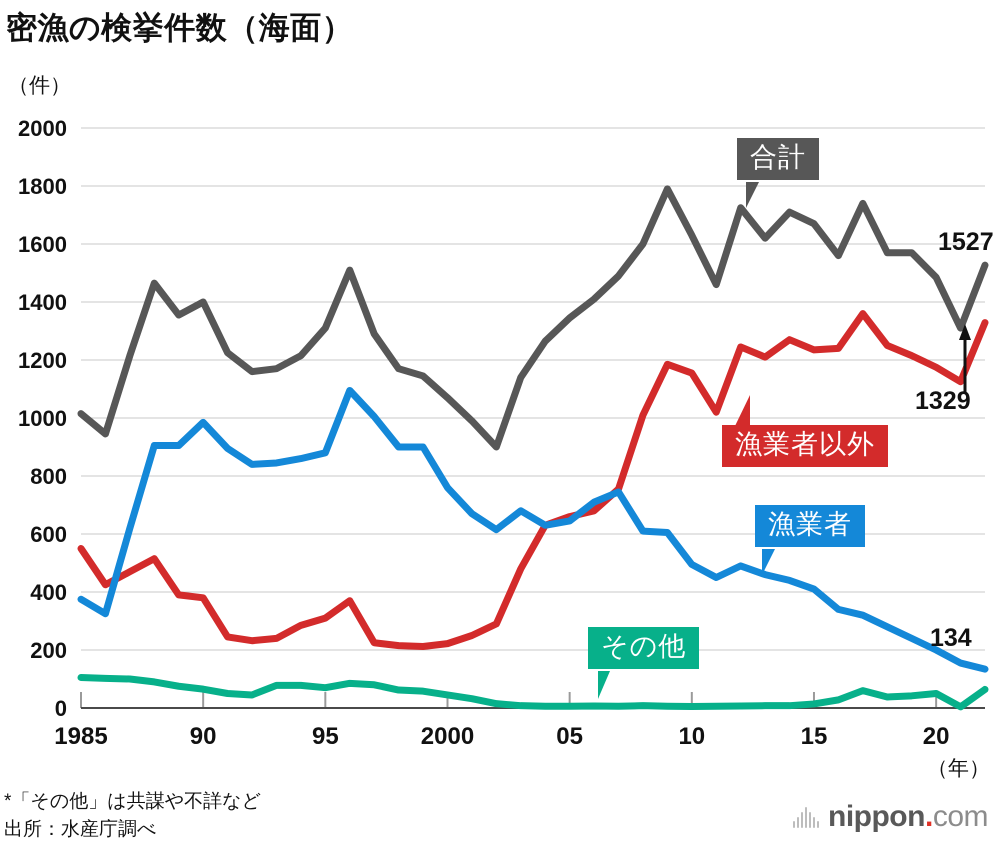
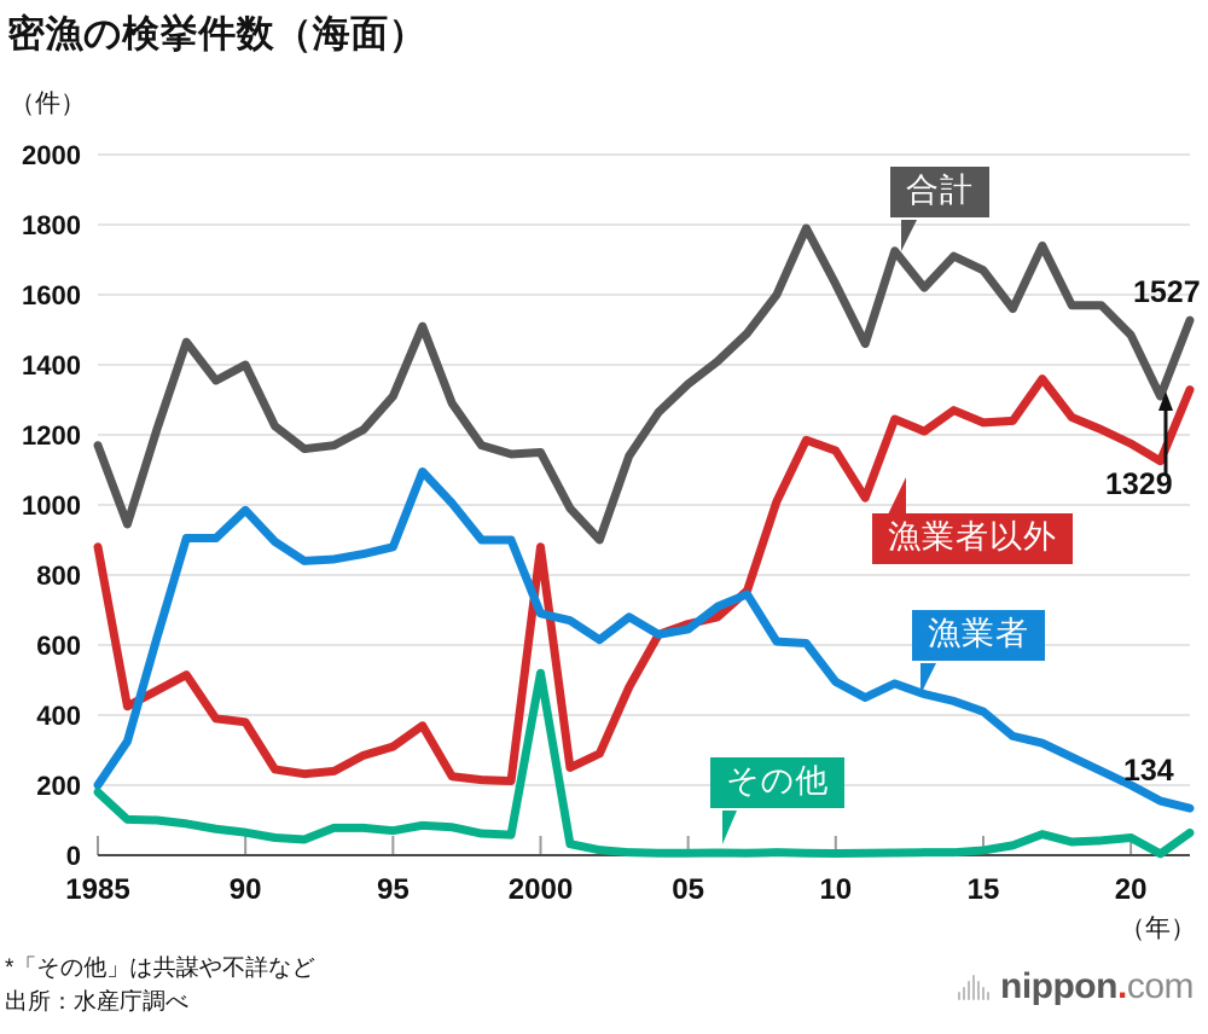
合計/1985: 1020 -> 1170
漁業者以外/1985: 550 -> 880
漁業者/1985: 380 -> 200
その他/1985: 100 -> 180
合計/2000: 1070 -> 1150
漁業者以外/2000: 220 -> 880
漁業者/2000: 760 -> 690
その他/2000: 40 -> 520
